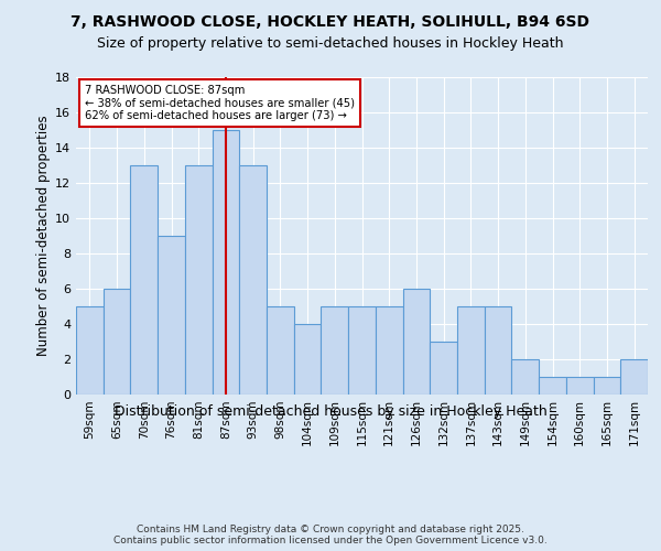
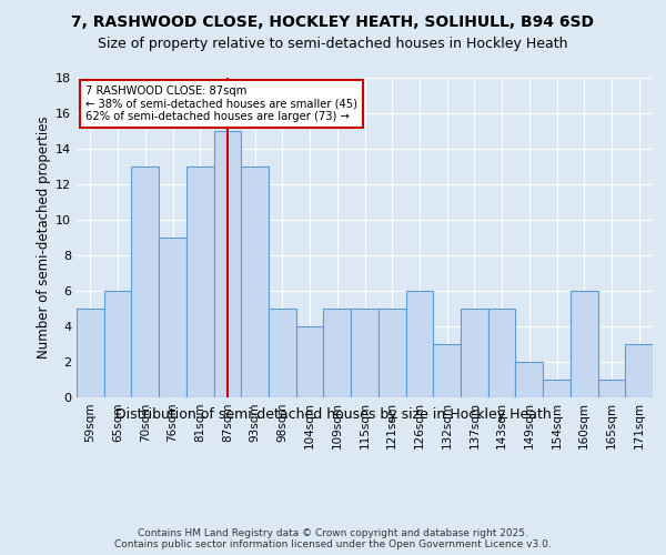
160sqm: 1 -> 6
171sqm: 2 -> 3
